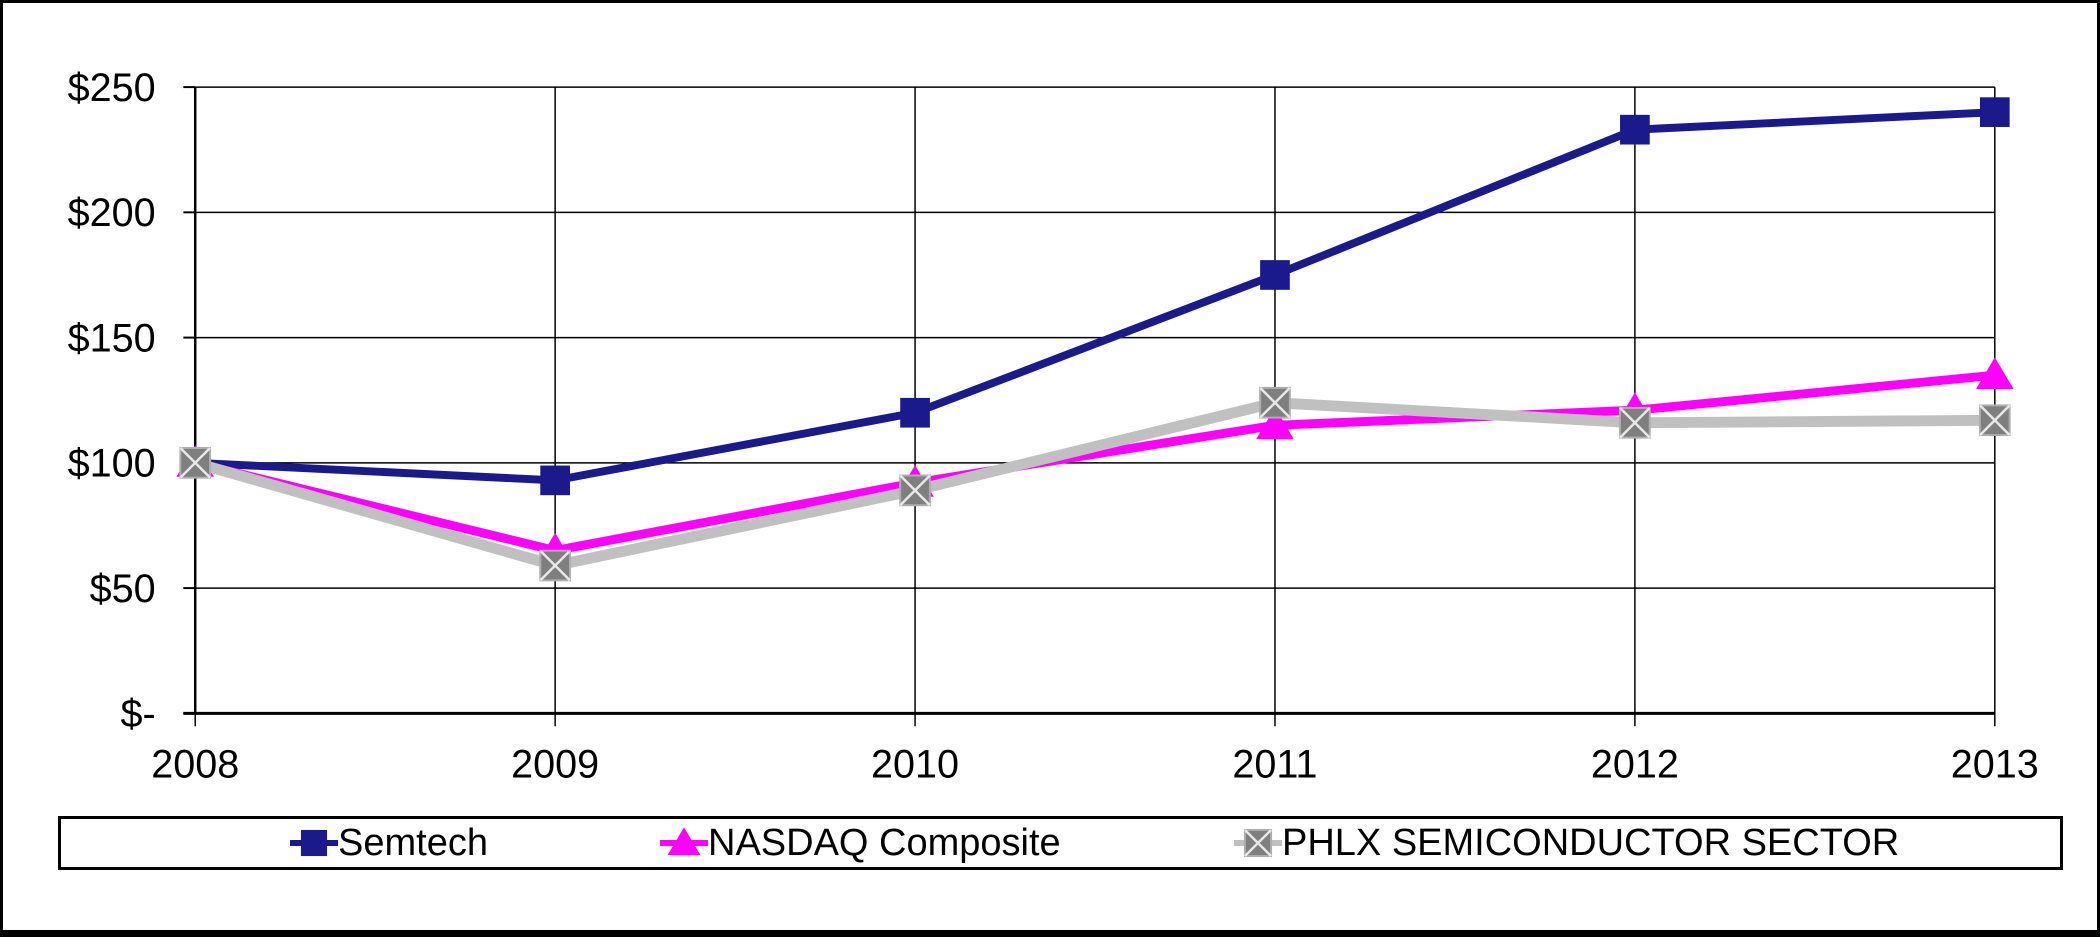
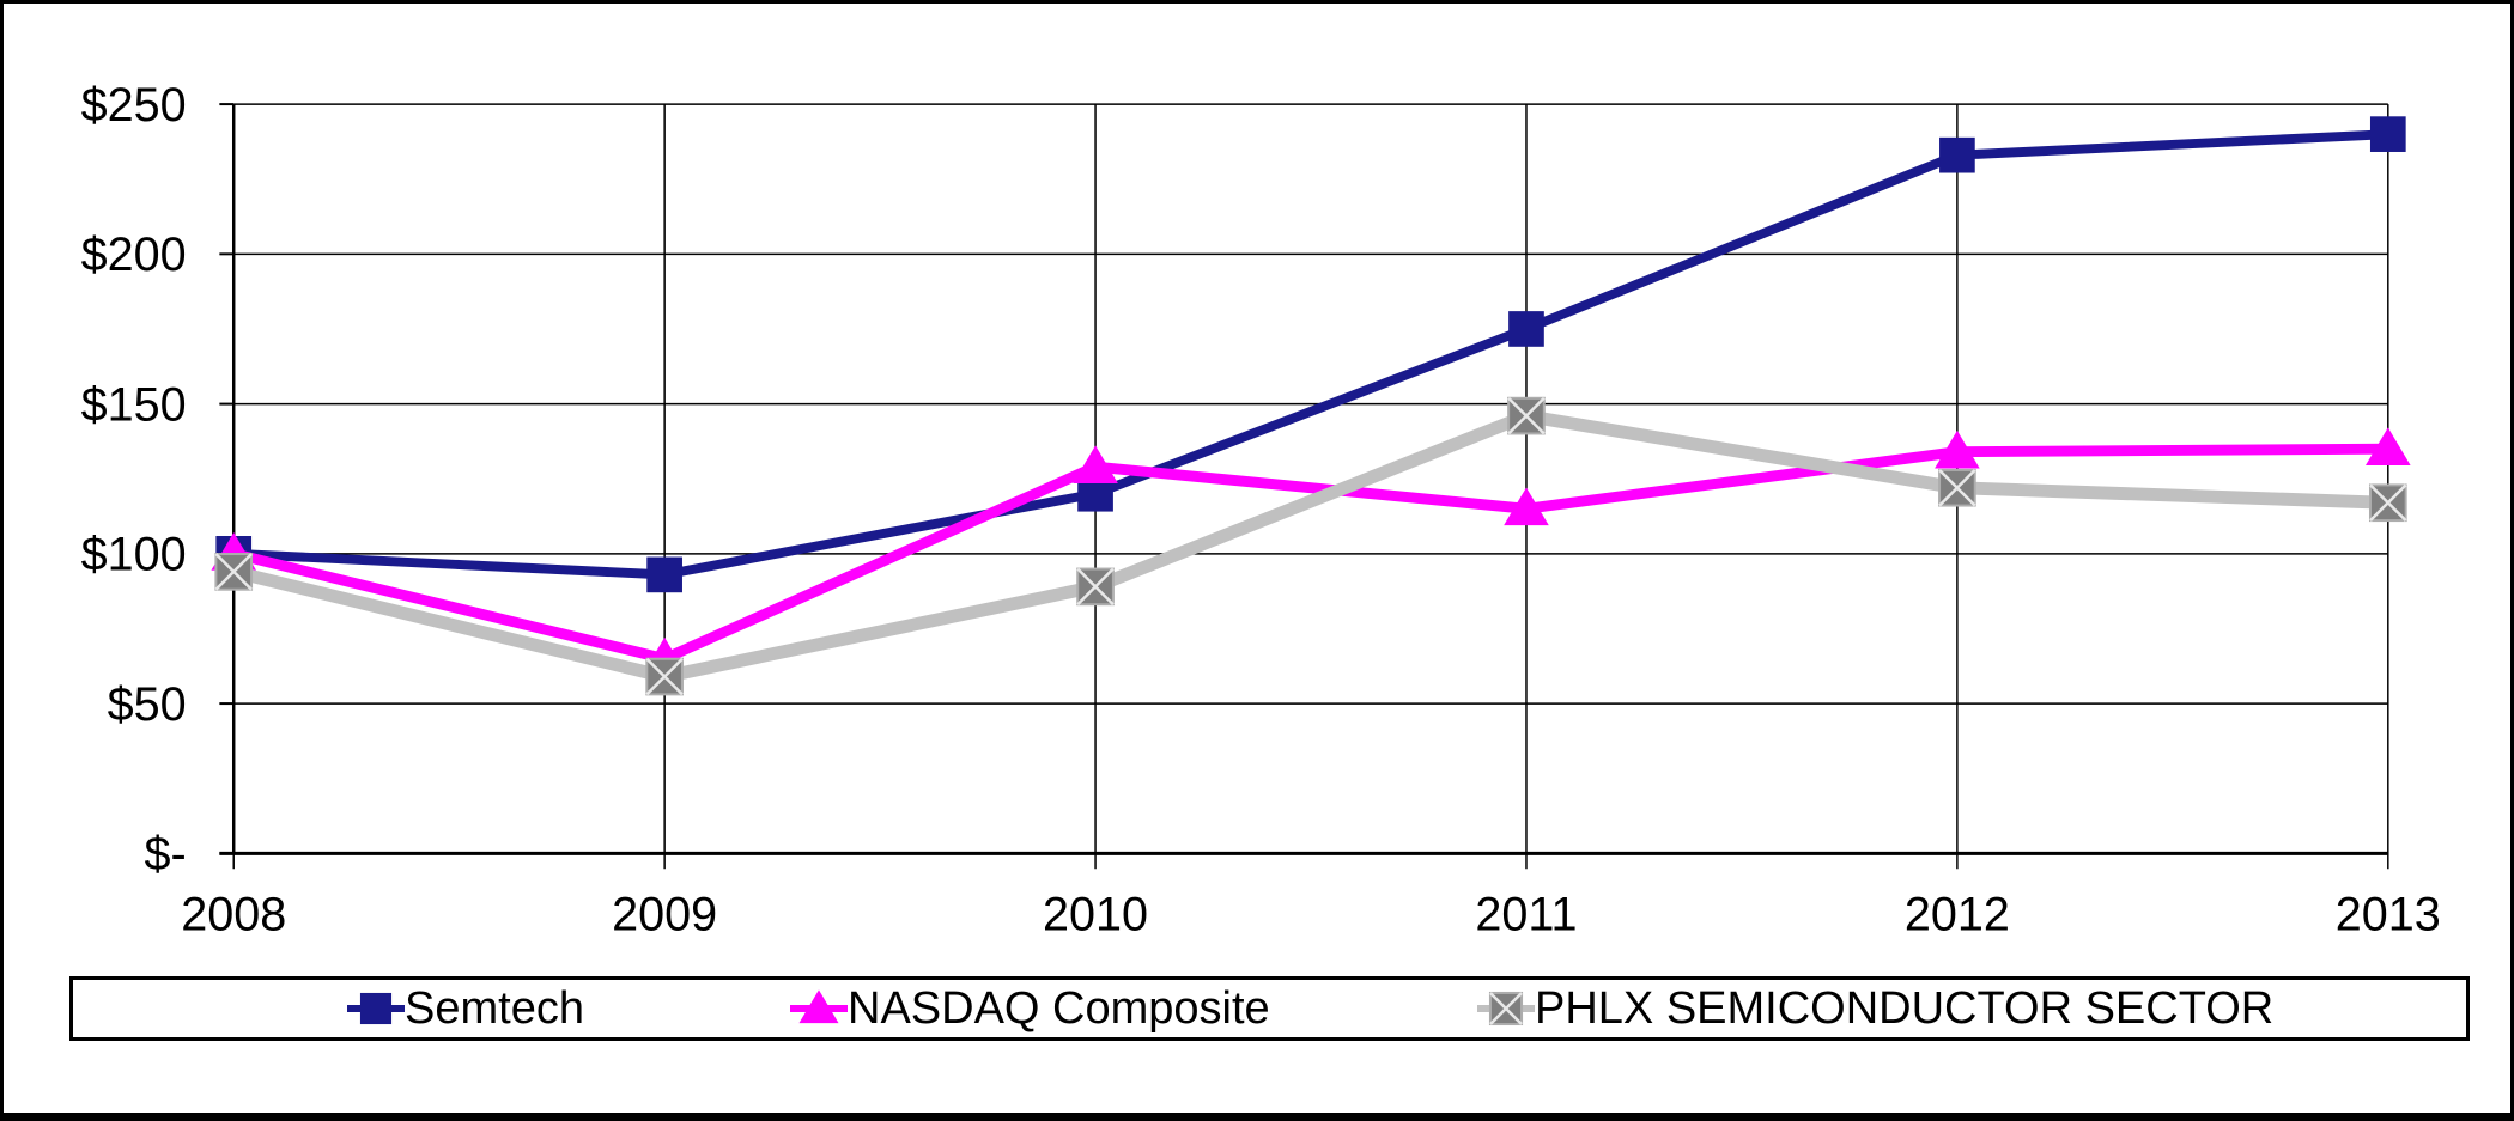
PHLX SEMICONDUCTOR SECTOR/2008: $100 -> $94
NASDAQ Composite/2010: $92 -> $129
PHLX SEMICONDUCTOR SECTOR/2011: $124 -> $146
NASDAQ Composite/2012: $121 -> $134
PHLX SEMICONDUCTOR SECTOR/2012: $116 -> $122
